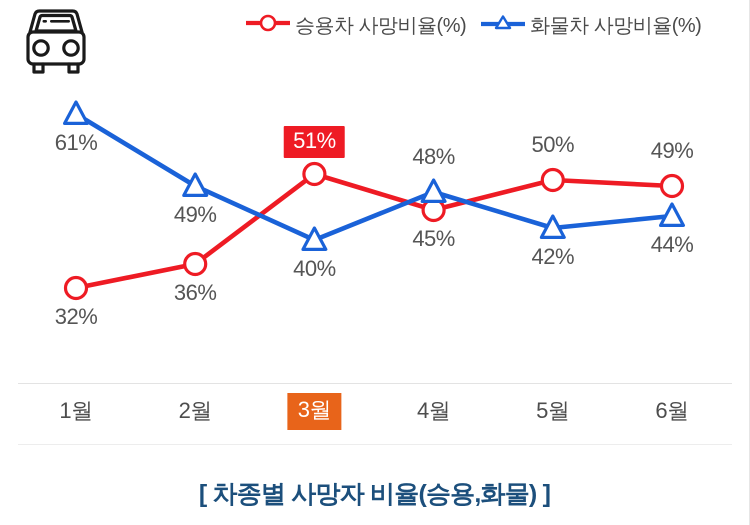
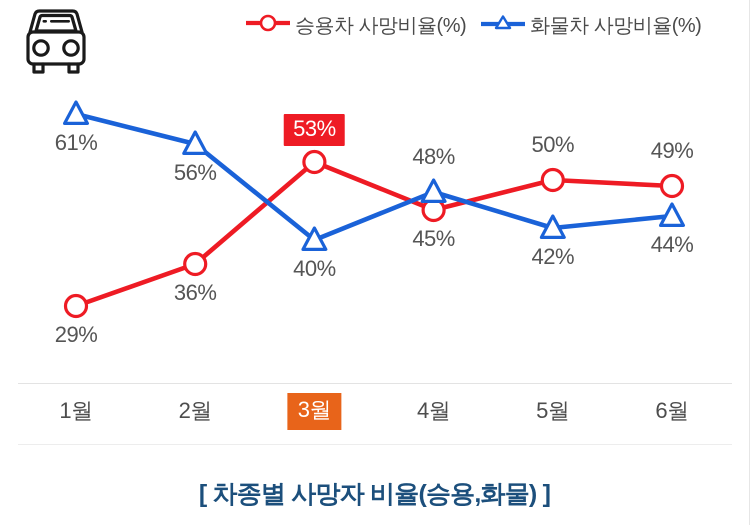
승용차 사망비율(%)/1월: 32% -> 29%
화물차 사망비율(%)/2월: 49% -> 56%
승용차 사망비율(%)/3월: 51% -> 53%
